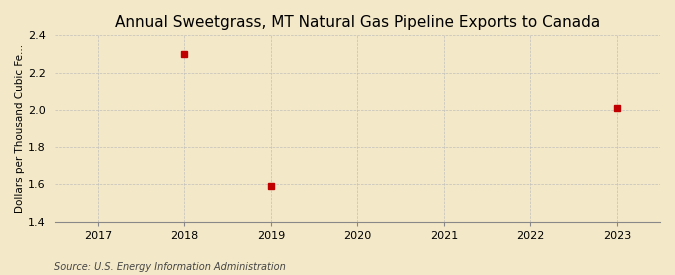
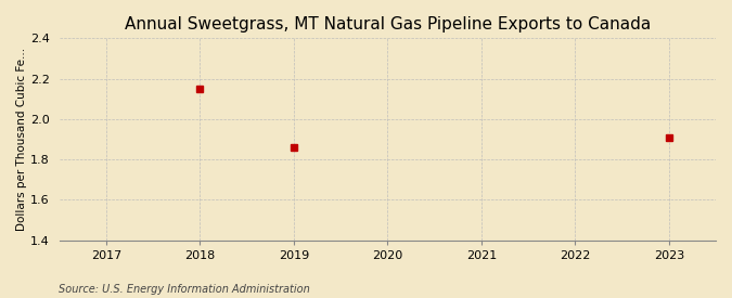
2018: 2.30 -> 2.15
2019: 1.59 -> 1.86
2023: 2.01 -> 1.91
